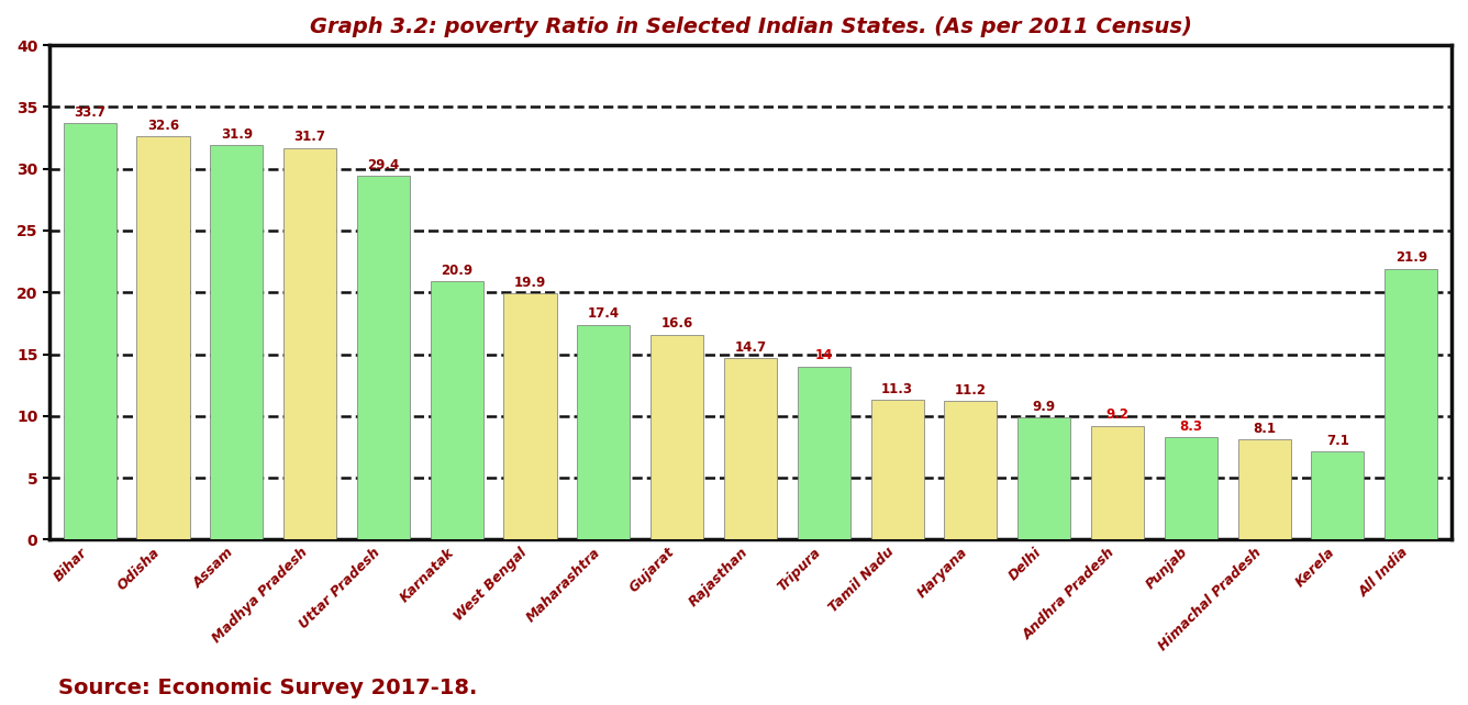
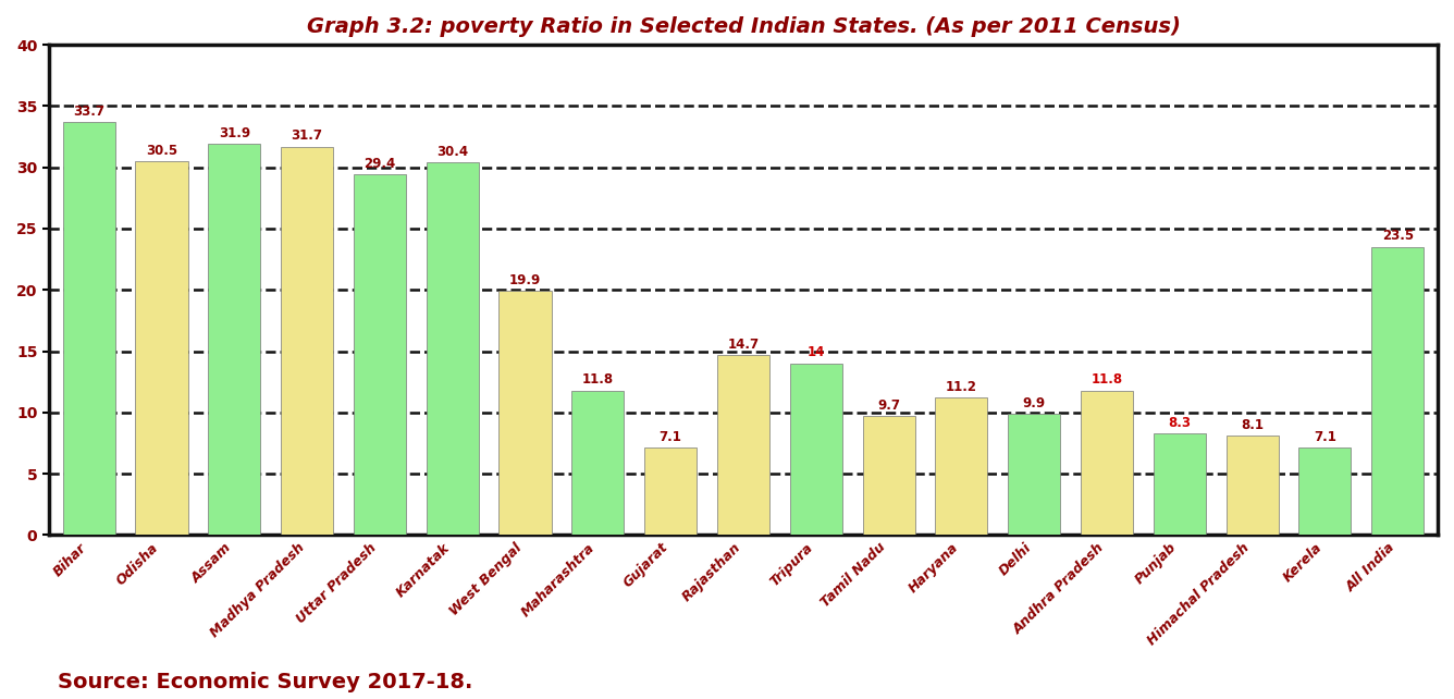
Odisha: 32.6 -> 30.5
Karnatak: 20.9 -> 30.4
Maharashtra: 17.4 -> 11.8
Gujarat: 16.6 -> 7.1
Tamil Nadu: 11.3 -> 9.7
Andhra Pradesh: 9.2 -> 11.8
All India: 21.9 -> 23.5
